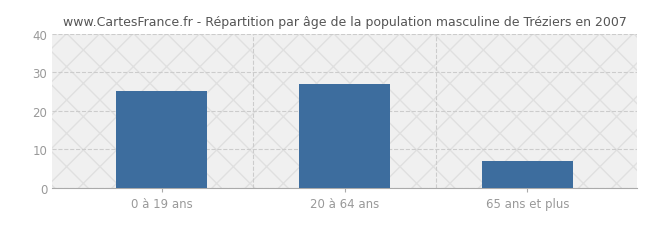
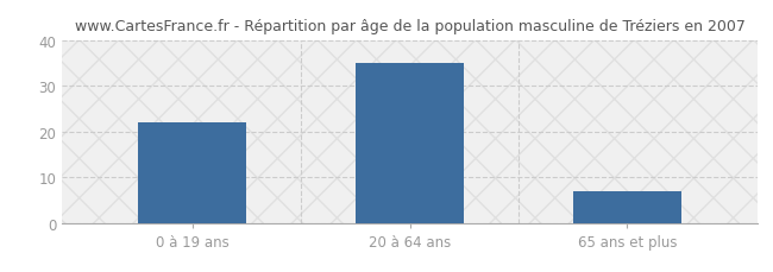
0 à 19 ans: 25 -> 22
20 à 64 ans: 27 -> 35
